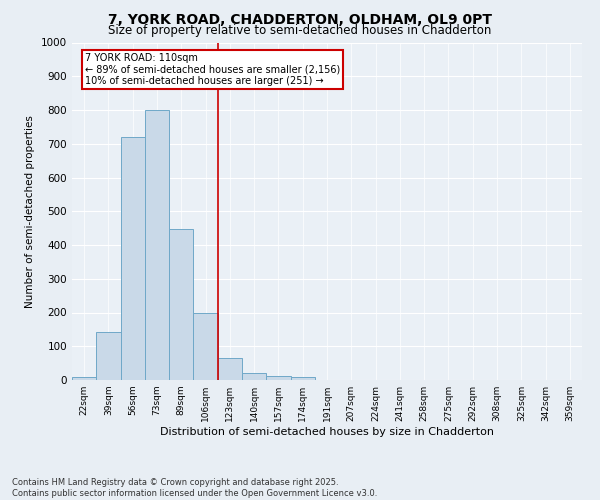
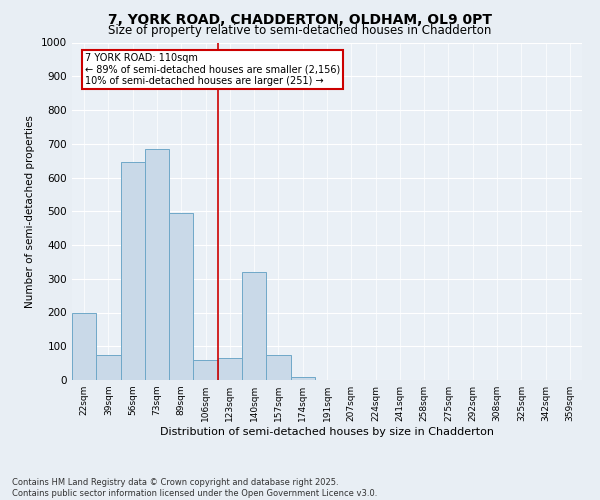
22sqm: 8 -> 200
39sqm: 143 -> 75
56sqm: 720 -> 645
73sqm: 800 -> 685
89sqm: 447 -> 495
106sqm: 200 -> 60
140sqm: 20 -> 320
157sqm: 13 -> 75
